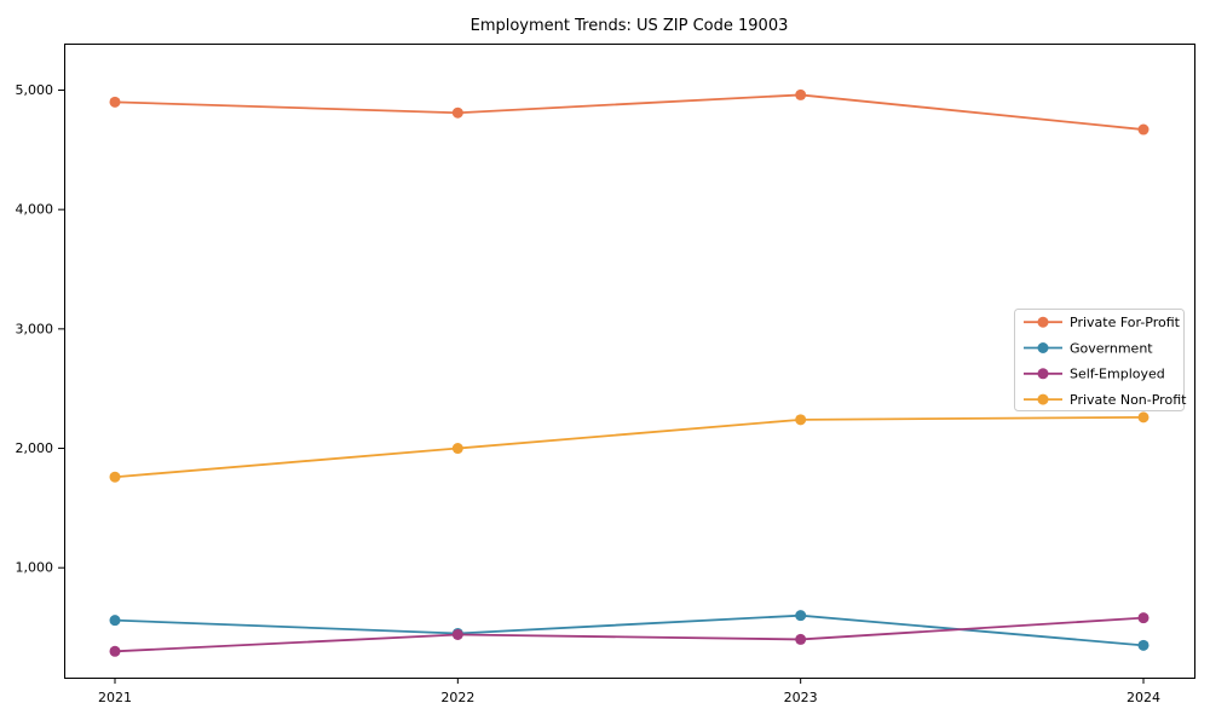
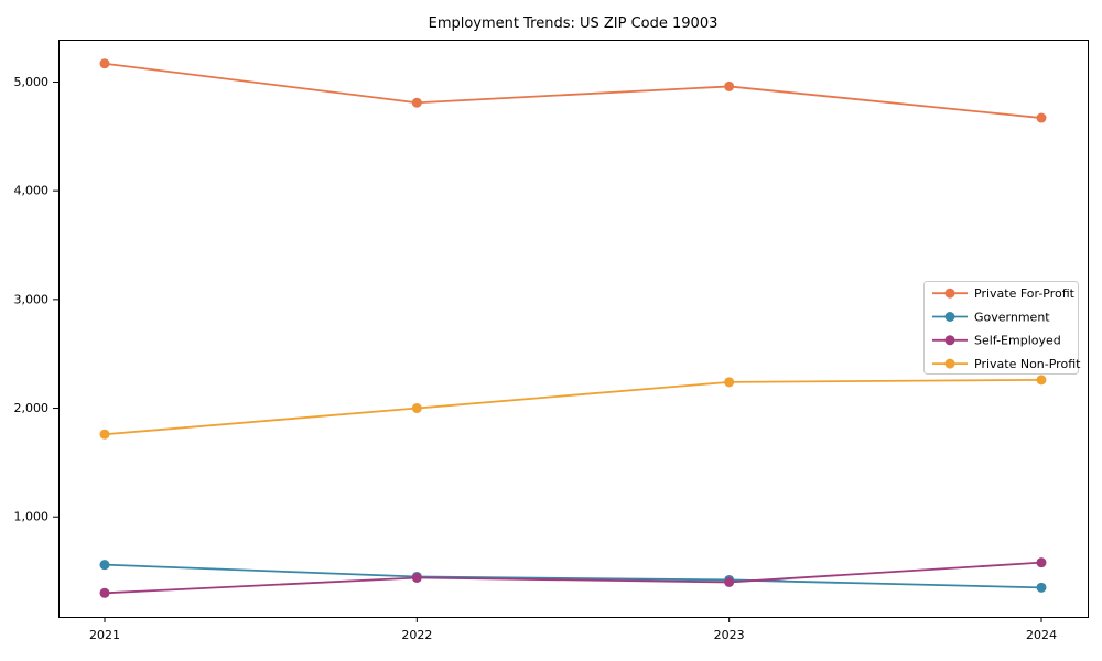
Private For-Profit/2021: 4900 -> 5200
Government/2023: 600 -> 400
